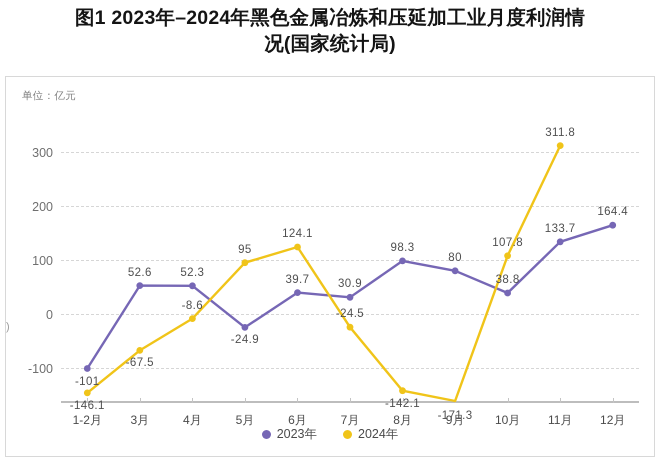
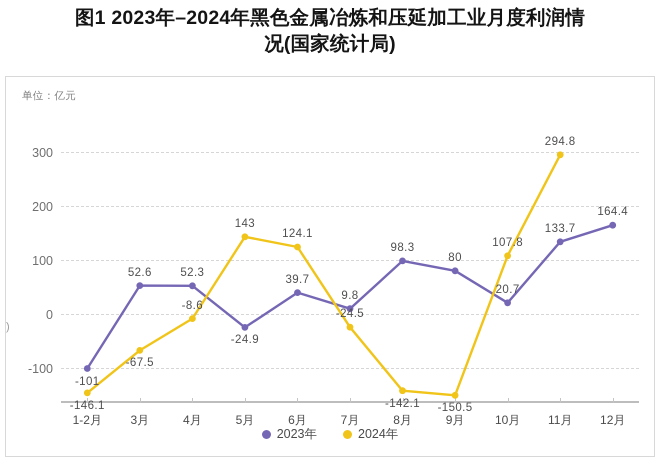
2024年/5月: 95 -> 143
2023年/7月: 30.9 -> 9.8
2024年/9月: -171.3 -> -150.5
2023年/10月: 38.8 -> 20.7
2024年/11月: 311.8 -> 294.8
